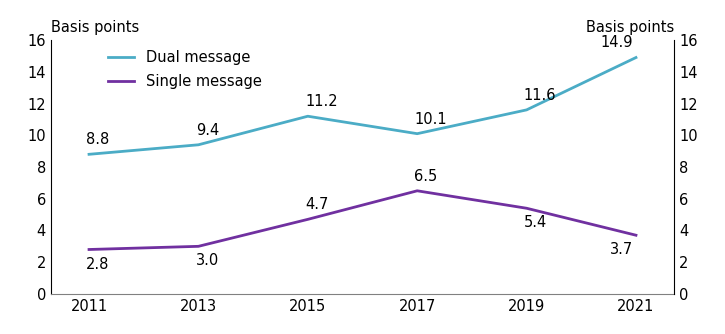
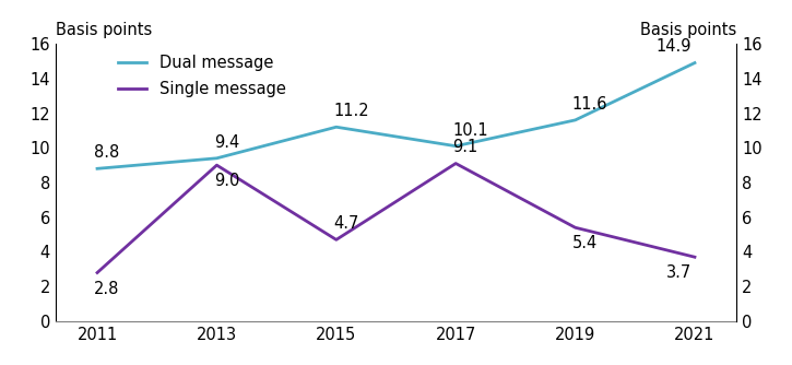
Single message/2013: 3.0 -> 9.0
Single message/2017: 6.5 -> 9.1
